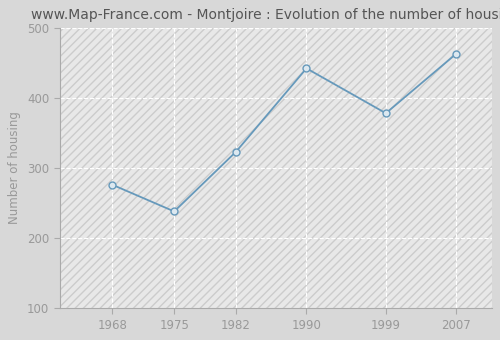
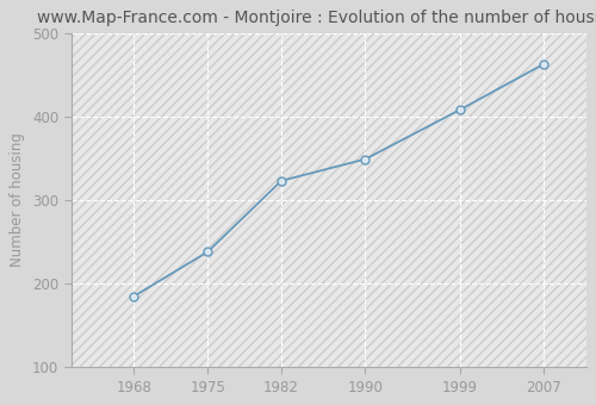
1968: 276 -> 185
1990: 442 -> 349
1999: 378 -> 408
